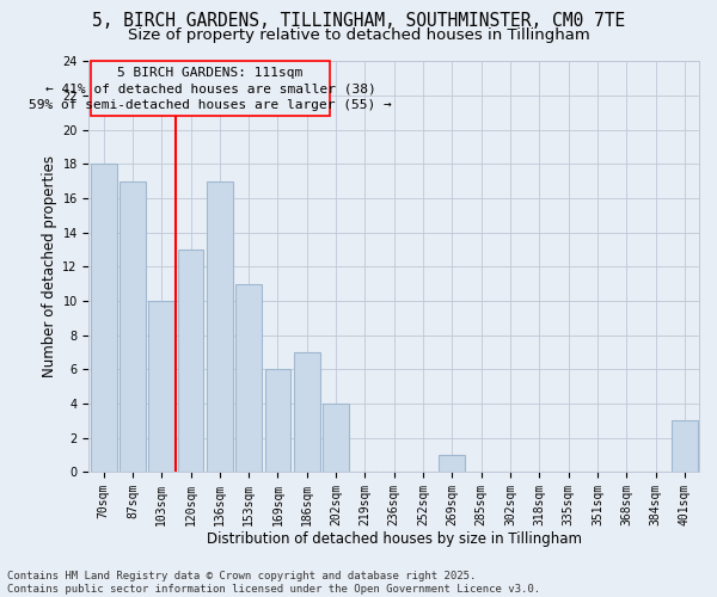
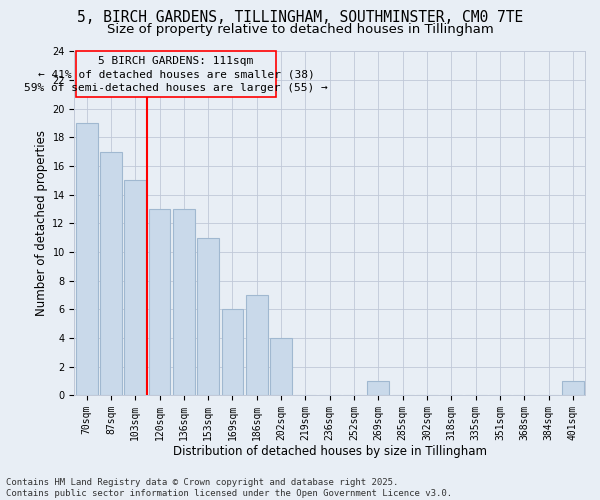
70sqm: 18 -> 19
103sqm: 10 -> 15
136sqm: 17 -> 13
401sqm: 3 -> 1
